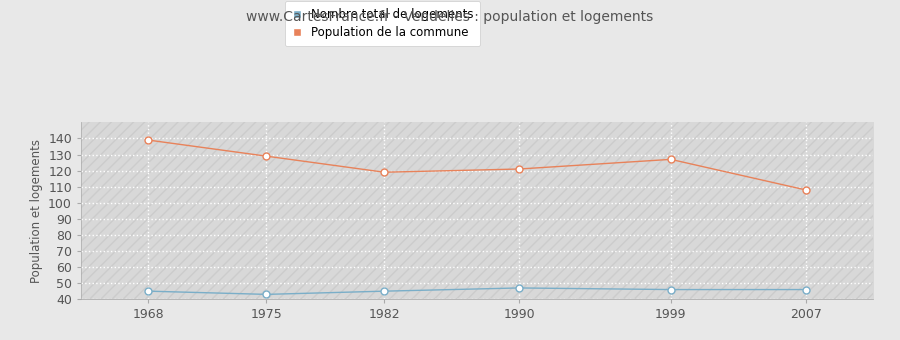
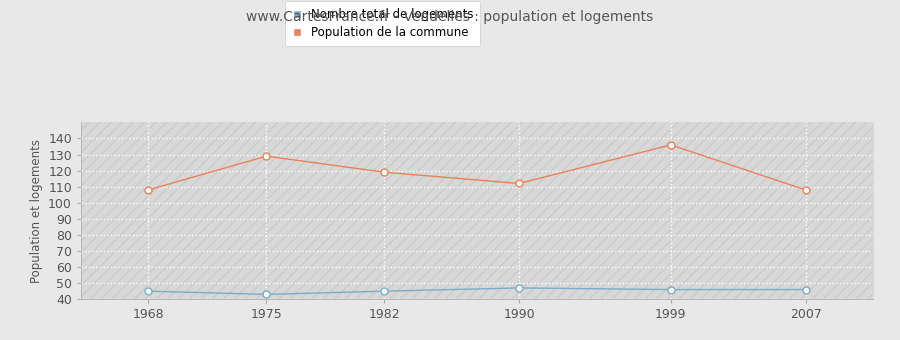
Population de la commune/1968: 139 -> 108
Population de la commune/1990: 121 -> 112
Population de la commune/1999: 127 -> 136
